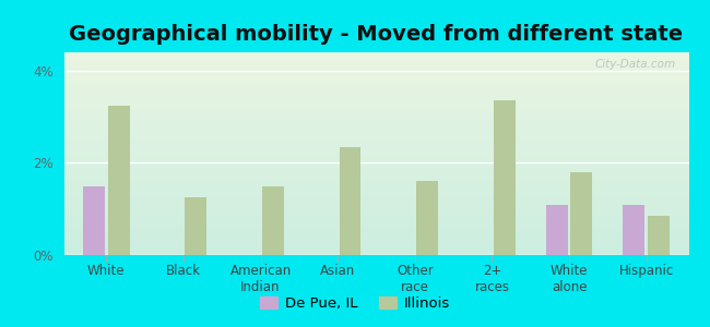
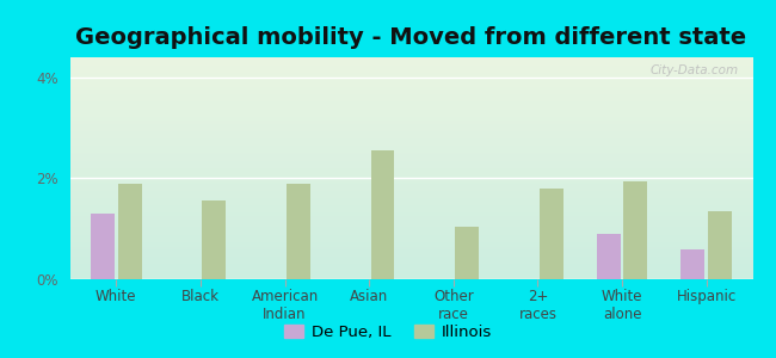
De Pue, IL/White: 1.5% -> 1.3%
Illinois/White: 3.25% -> 1.90%
Illinois/Black: 1.25% -> 1.55%
Illinois/American Indian: 1.50% -> 1.90%
Illinois/Asian: 2.35% -> 2.55%
Illinois/Other race: 1.60% -> 1.05%
Illinois/2+ races: 3.35% -> 1.80%
De Pue, IL/White alone: 1.1% -> 0.9%
Illinois/White alone: 1.80% -> 1.95%
De Pue, IL/Hispanic: 1.1% -> 0.6%
Illinois/Hispanic: 0.85% -> 1.35%
